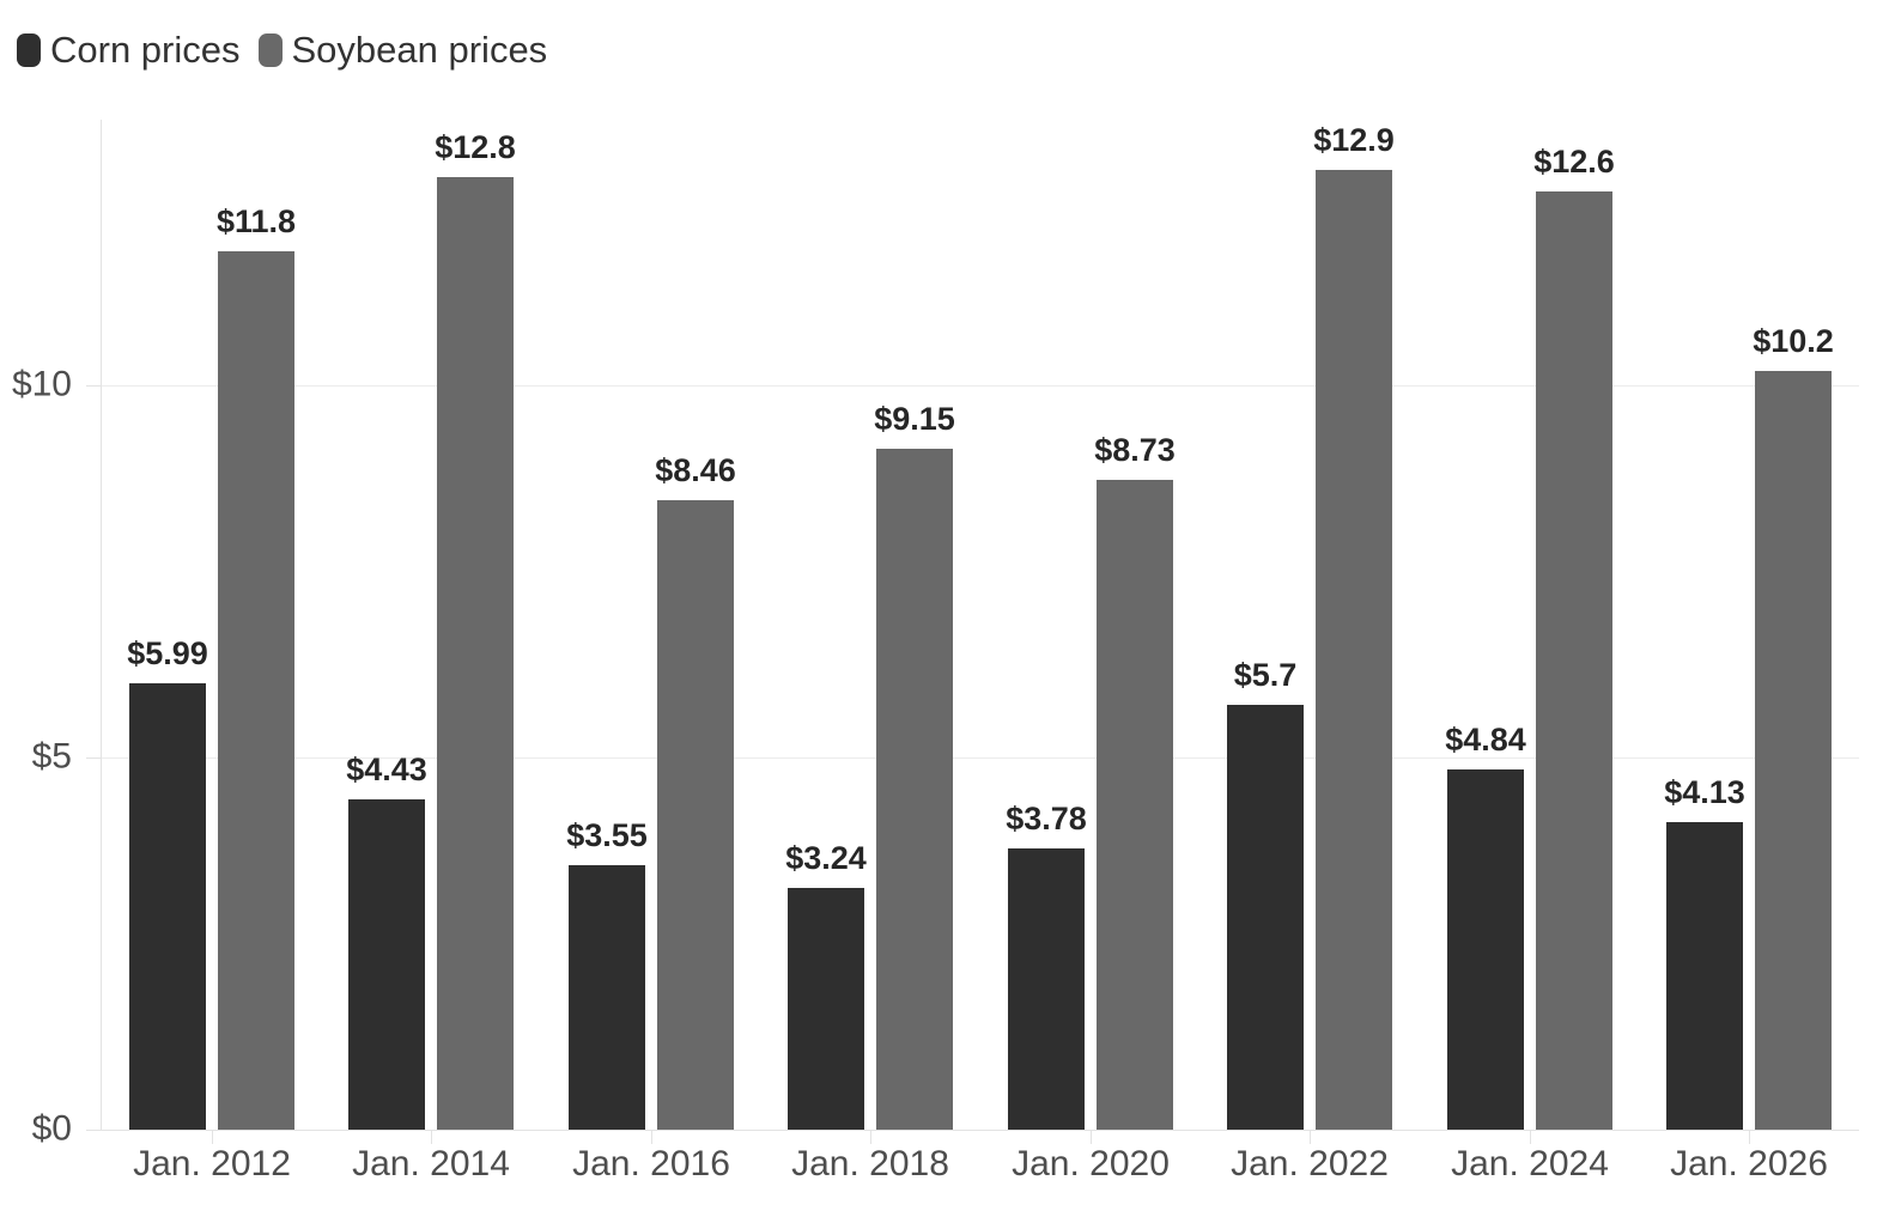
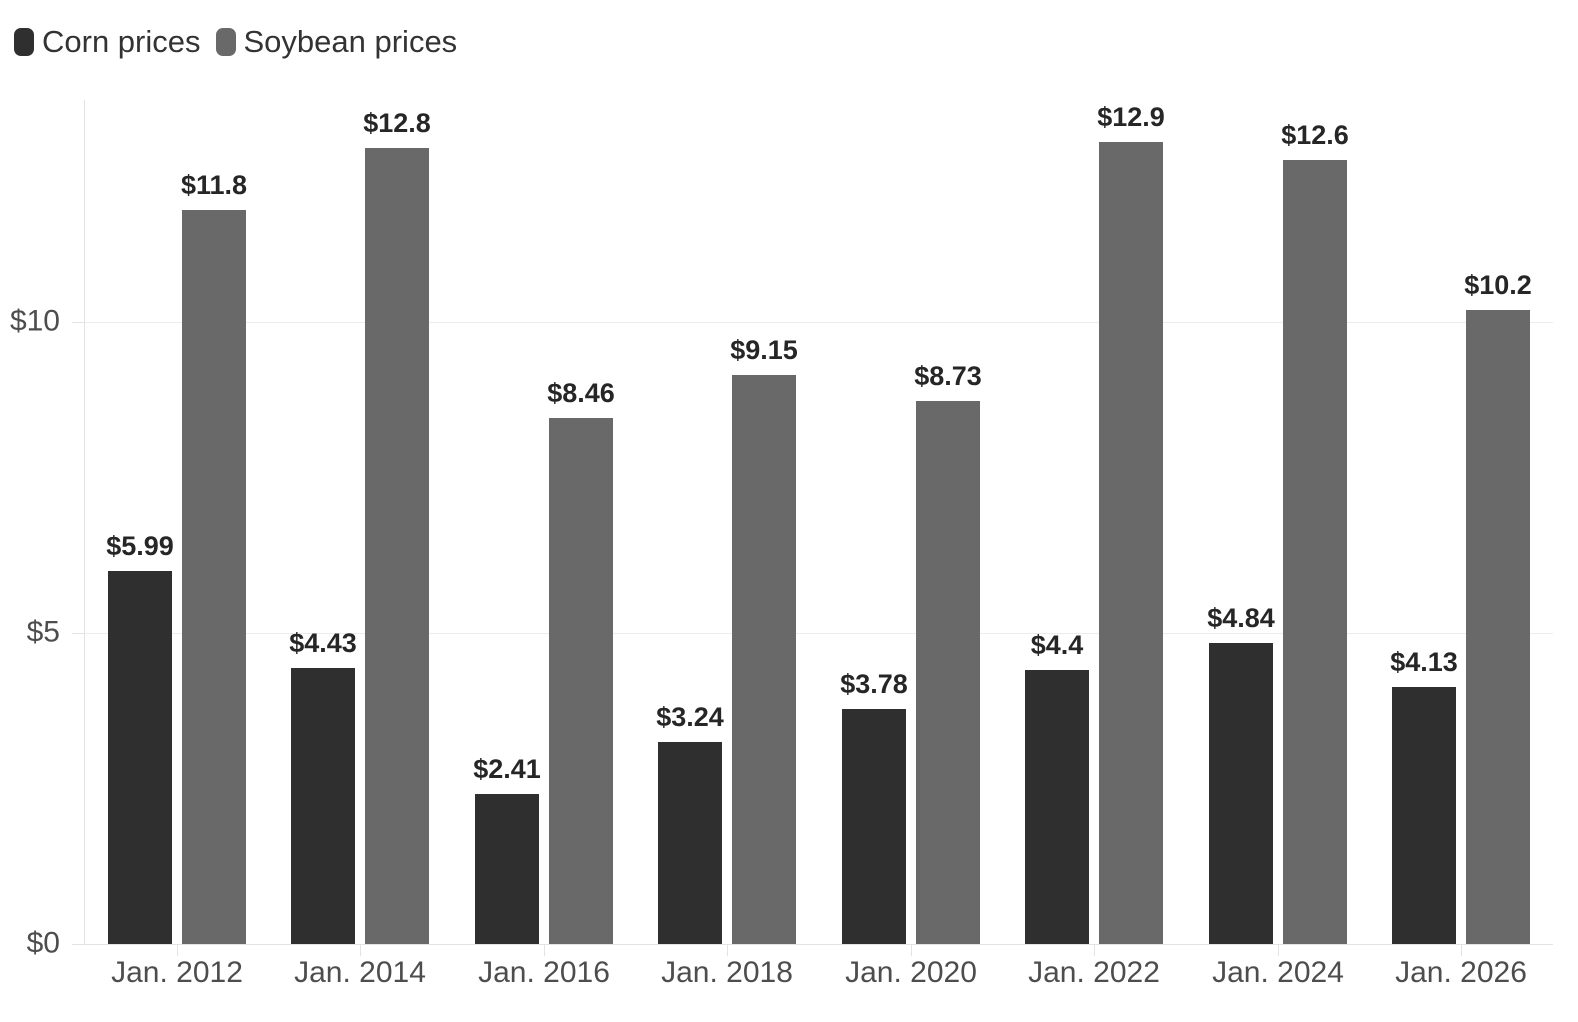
Corn prices/Jan. 2016: $3.55 -> $2.41
Corn prices/Jan. 2022: $5.7 -> $4.4
